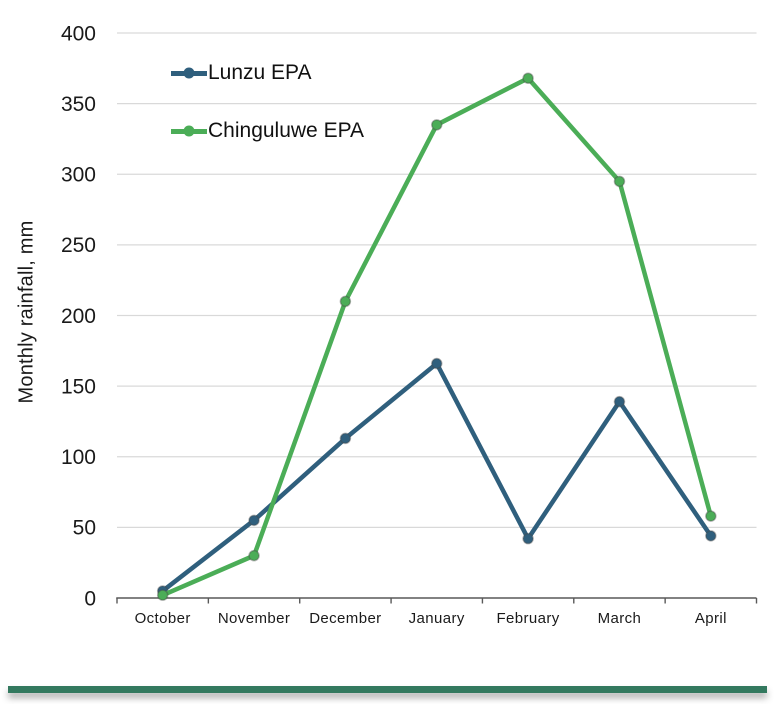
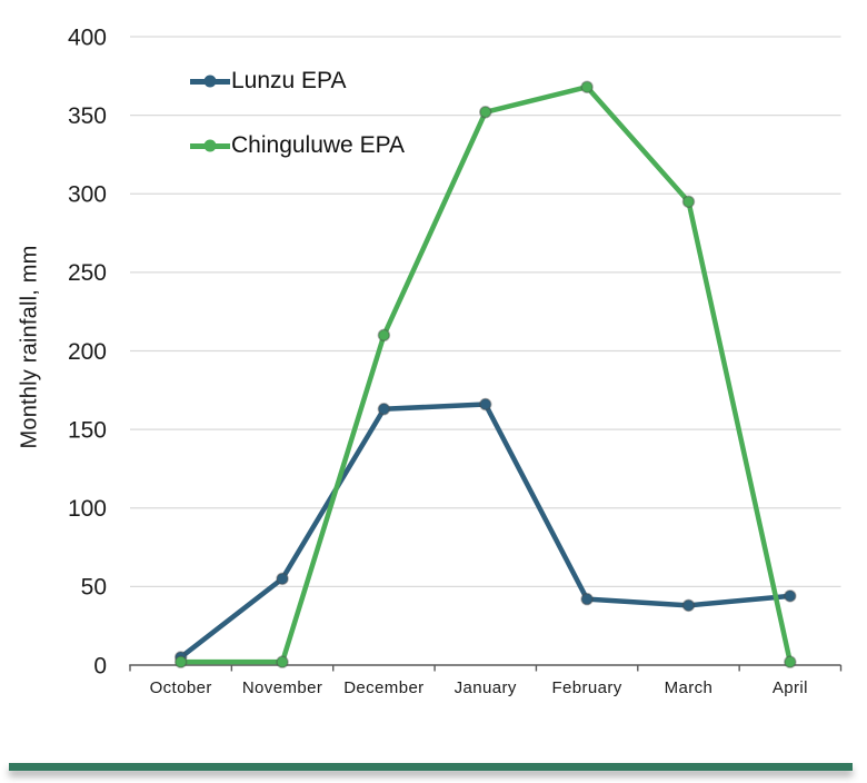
Chinguluwe EPA/November: 30 -> 2
Lunzu EPA/December: 113 -> 163
Chinguluwe EPA/January: 335 -> 352
Lunzu EPA/March: 139 -> 38
Chinguluwe EPA/April: 58 -> 2
